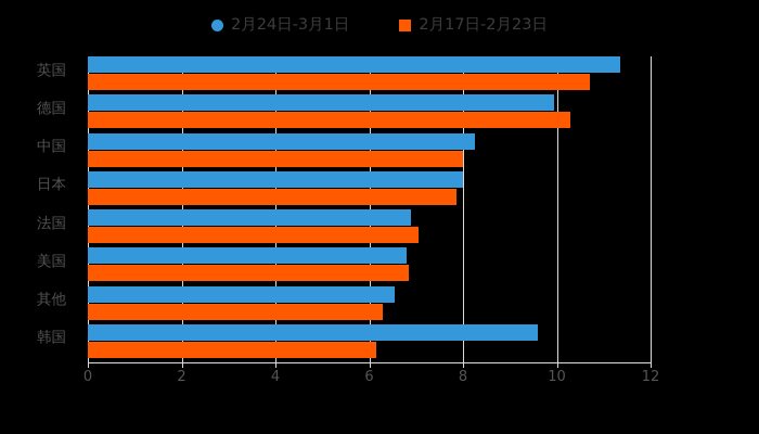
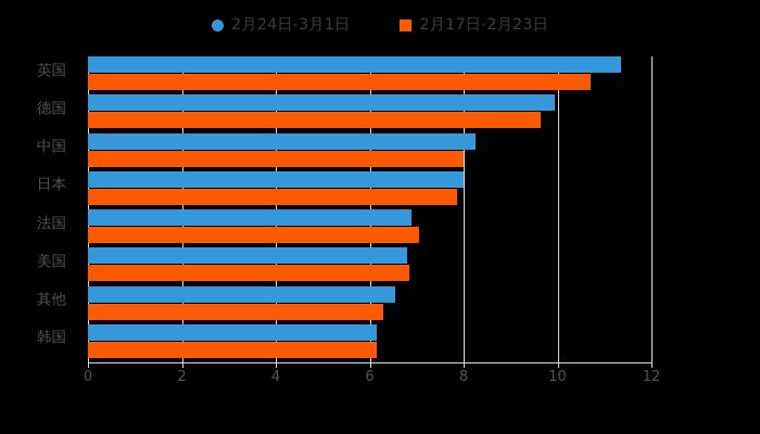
2月17日-2月23日/德国: 10.3 -> 9.7
2月24日-3月1日/韩国: 9.6 -> 6.2
